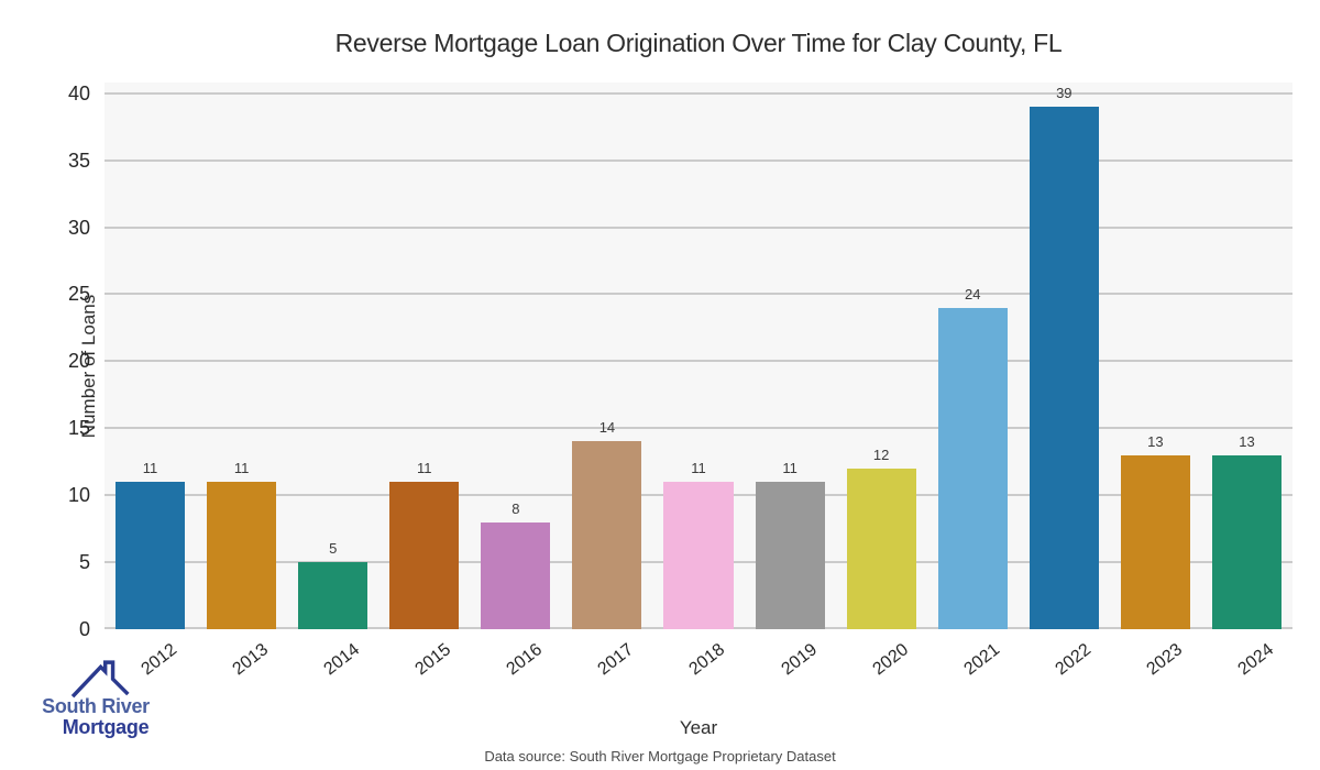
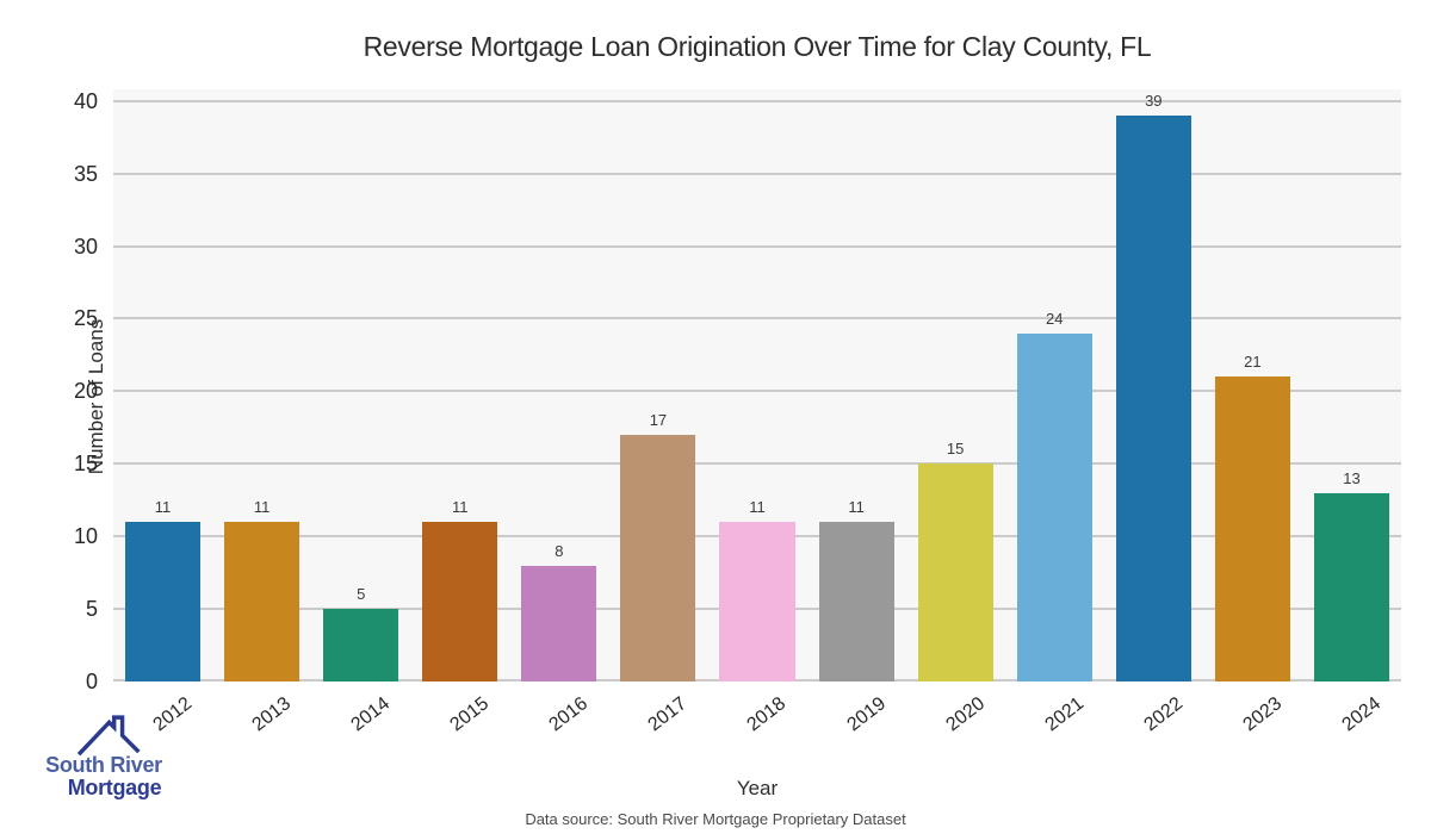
2017: 14 -> 17
2020: 12 -> 15
2023: 13 -> 21
